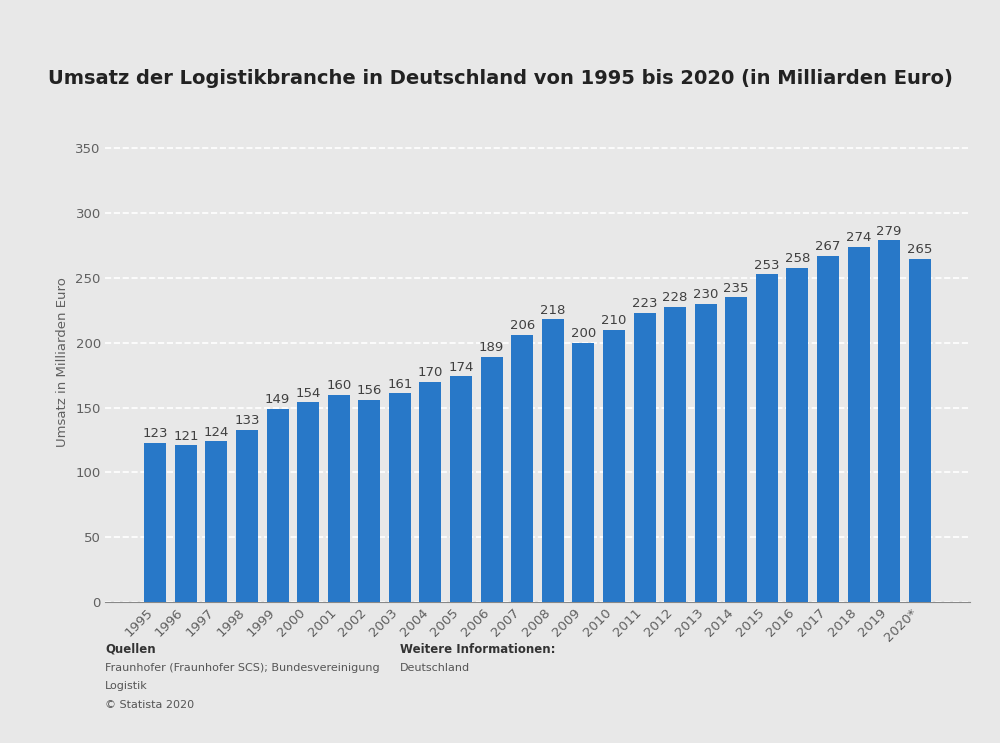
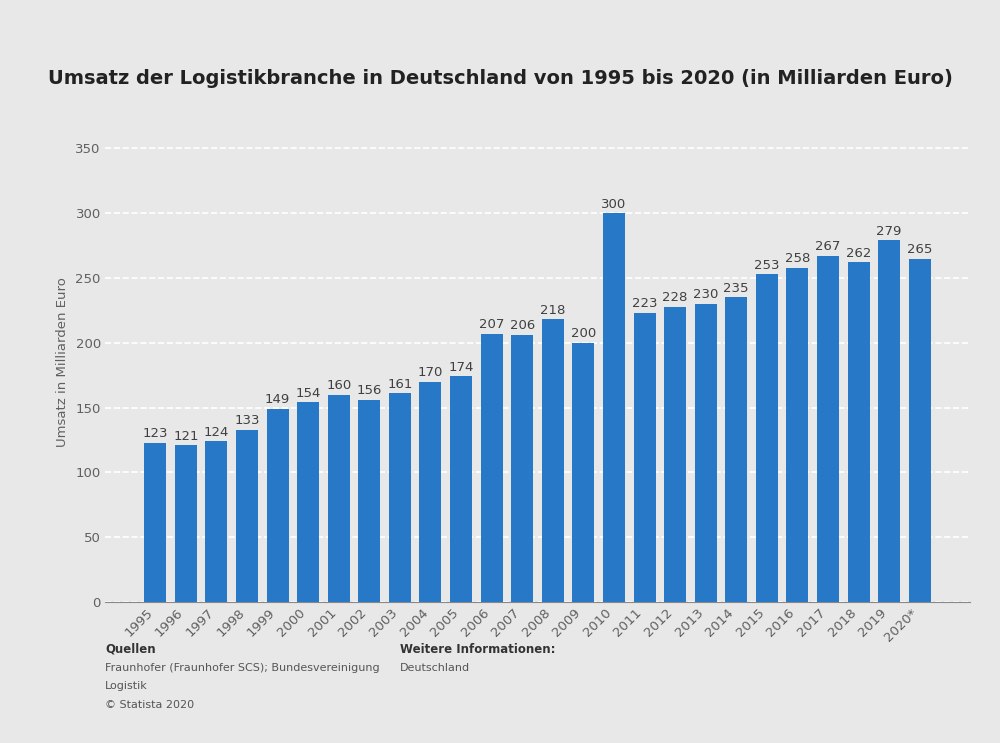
2006: 189 -> 207
2010: 210 -> 300
2018: 274 -> 262
